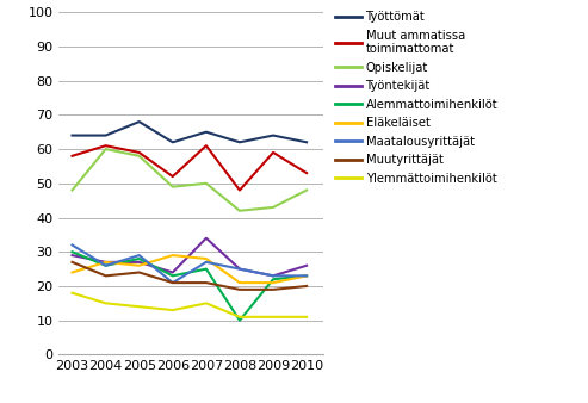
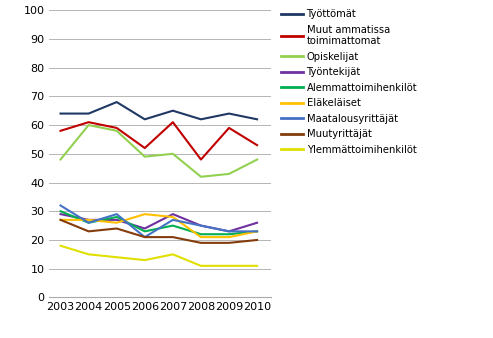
Eläkeläiset/2003: 24 -> 27
Työntekijät/2007: 34 -> 29
Alemmattoimihenkilöt/2008: 10 -> 22
